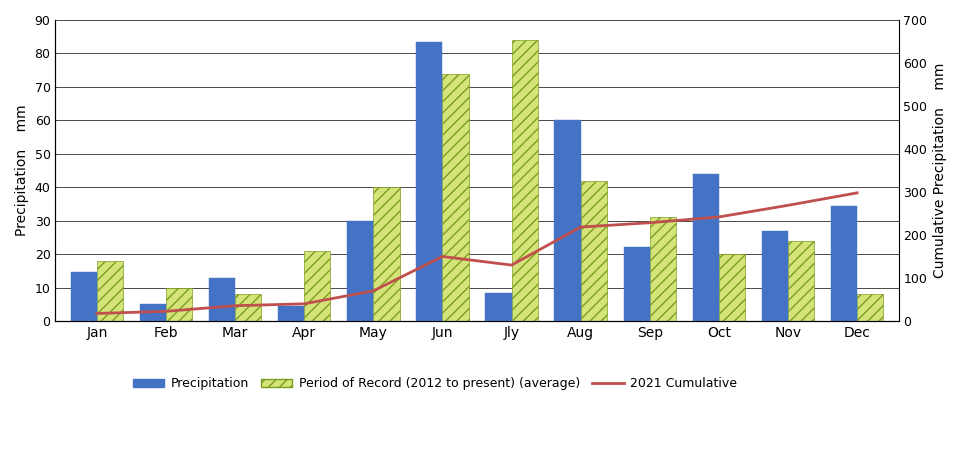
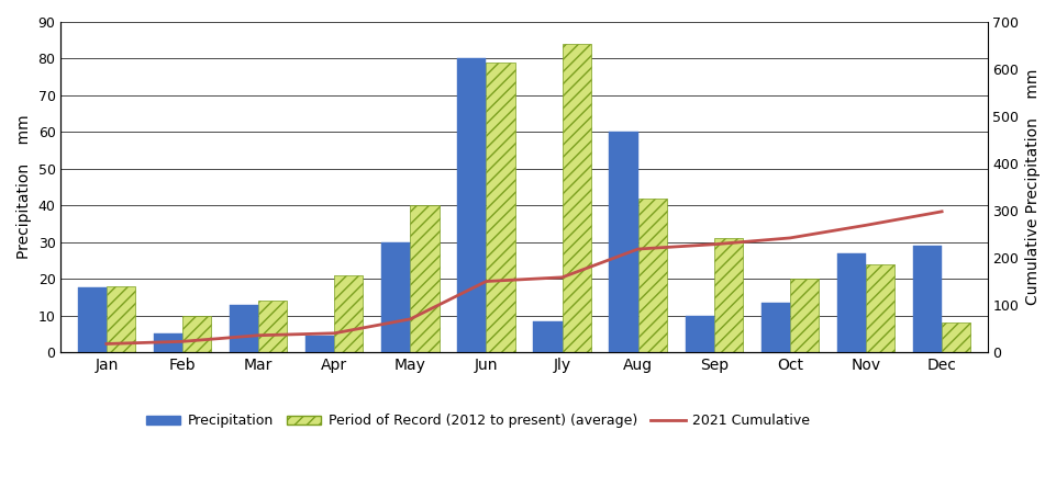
Precipitation/Jan: 14.5 -> 17.5
Period of Record (2012 to present) (average)/Mar: 8 -> 14
Precipitation/Jun: 83.5 -> 80.0
Period of Record (2012 to present) (average)/Jun: 74 -> 79
2021 Cumulative/Jly: 130 -> 158
Precipitation/Sep: 22.0 -> 10.0
Precipitation/Oct: 44.0 -> 13.5
Precipitation/Dec: 34.5 -> 29.0
